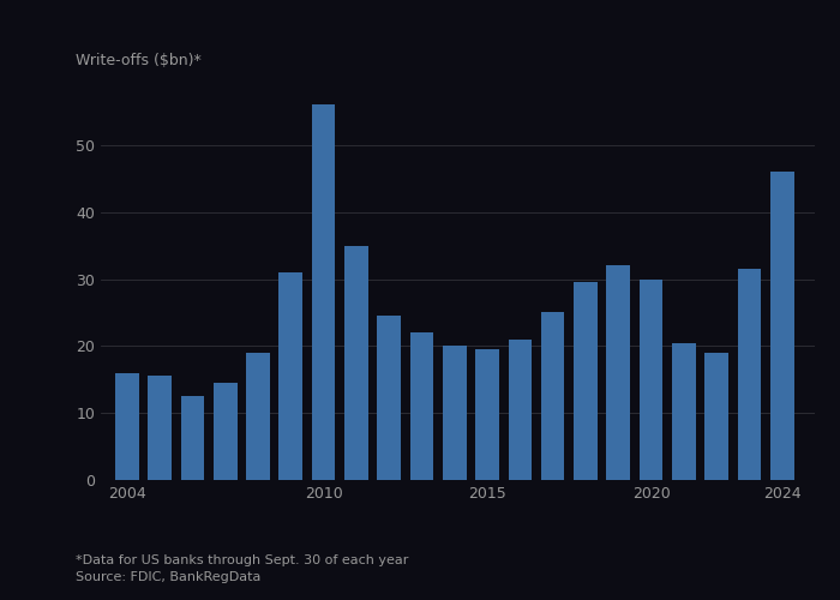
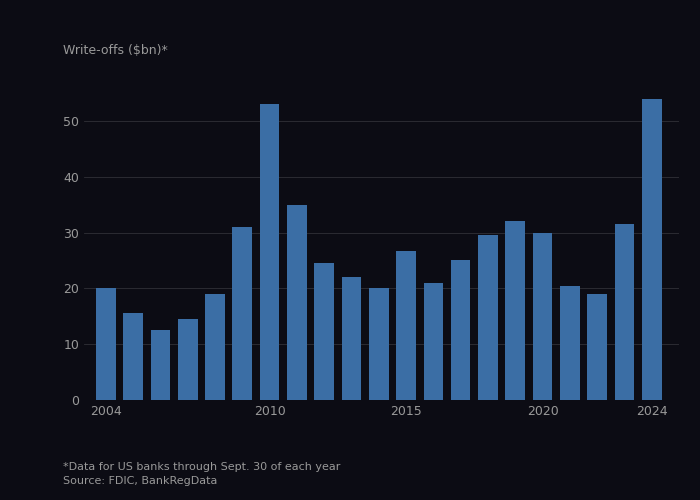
2004: 16.0 -> 20.0
2010: 56.0 -> 53.0
2015: 19.5 -> 26.6
2024: 46.0 -> 54.0
